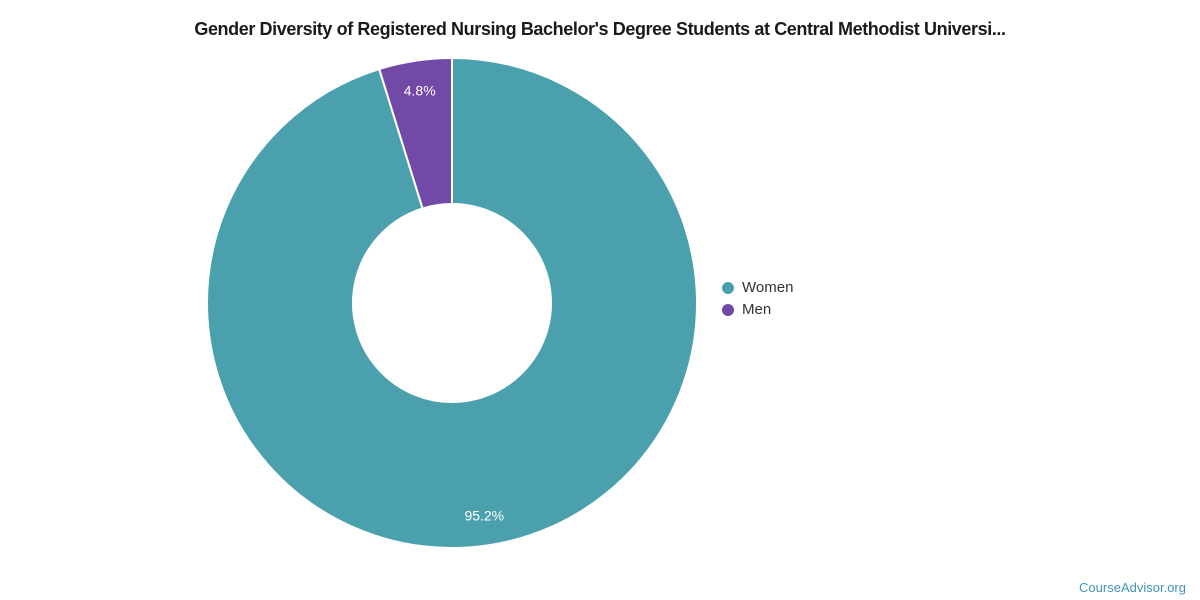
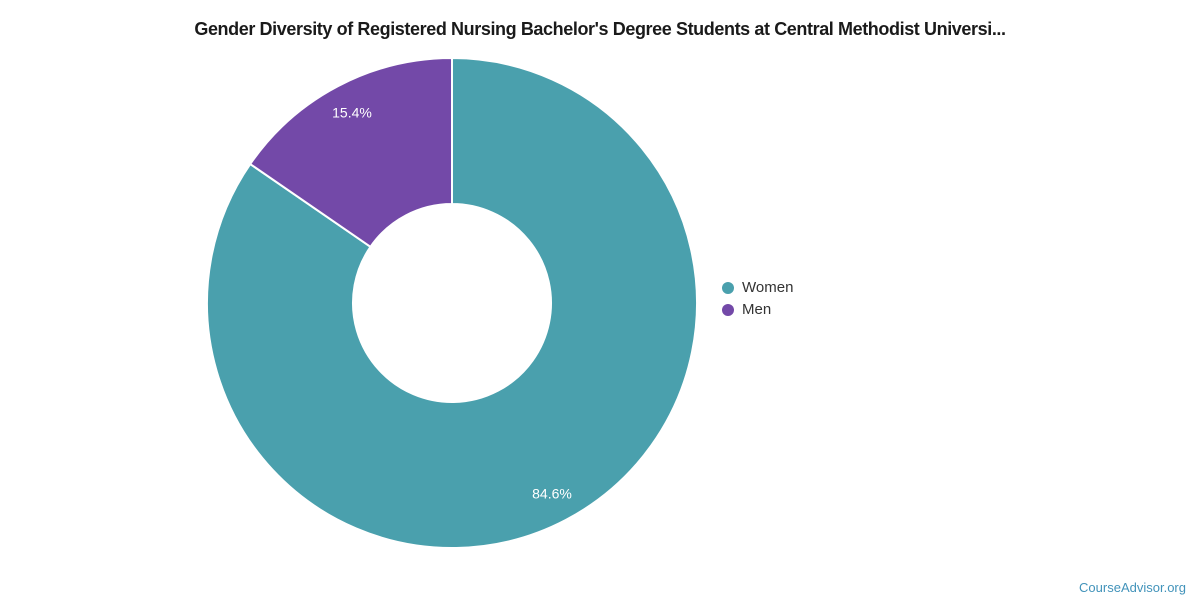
Women: 95.2% -> 84.6%
Men: 4.8% -> 15.4%
